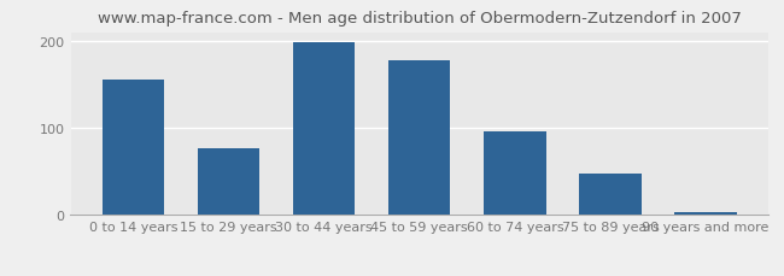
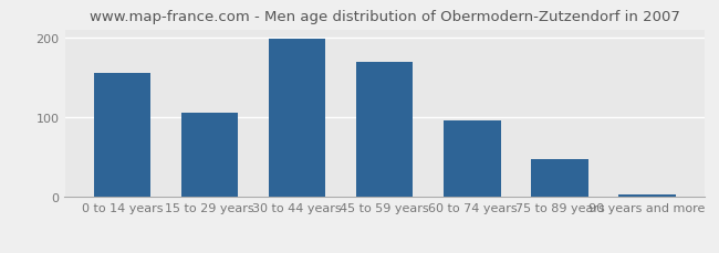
15 to 29 years: 76 -> 106
45 to 59 years: 178 -> 170
